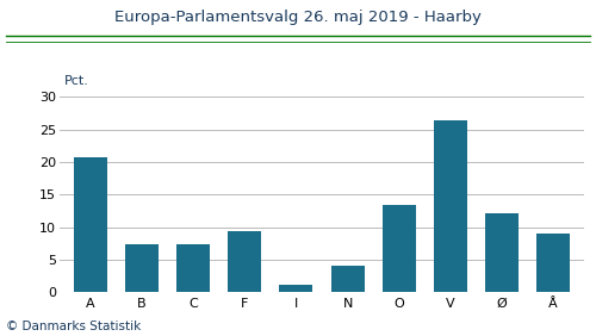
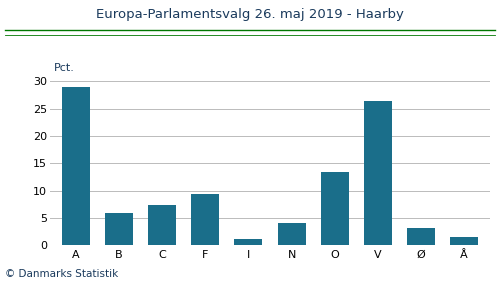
A: 20.8 -> 28.9
B: 7.4 -> 6.0
Ø: 12.2 -> 3.1
Å: 9.0 -> 1.6
